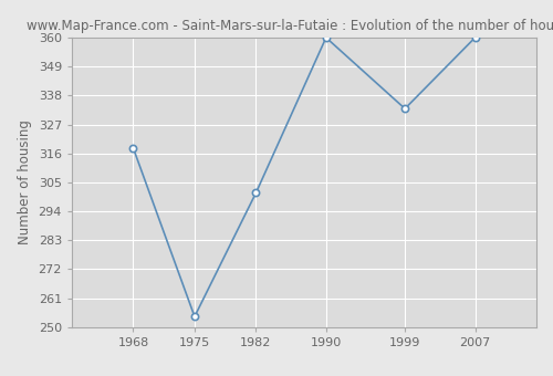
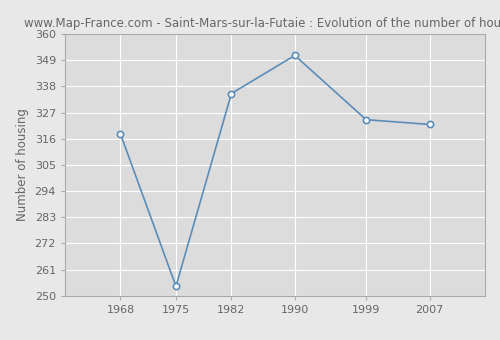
1982: 301 -> 335
1990: 360 -> 351
1999: 333 -> 324
2007: 360 -> 322
